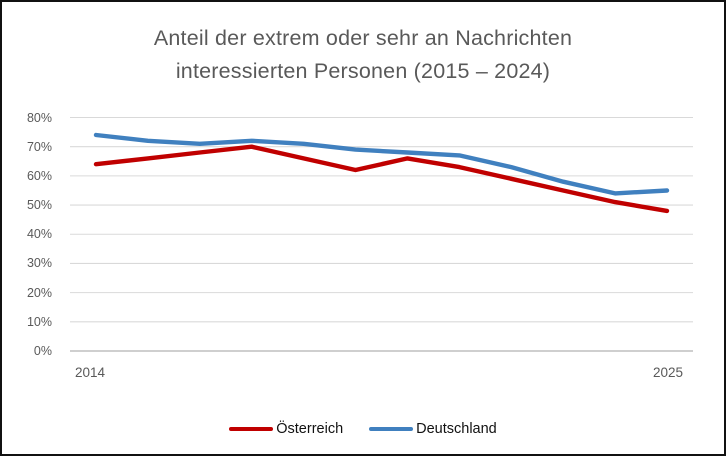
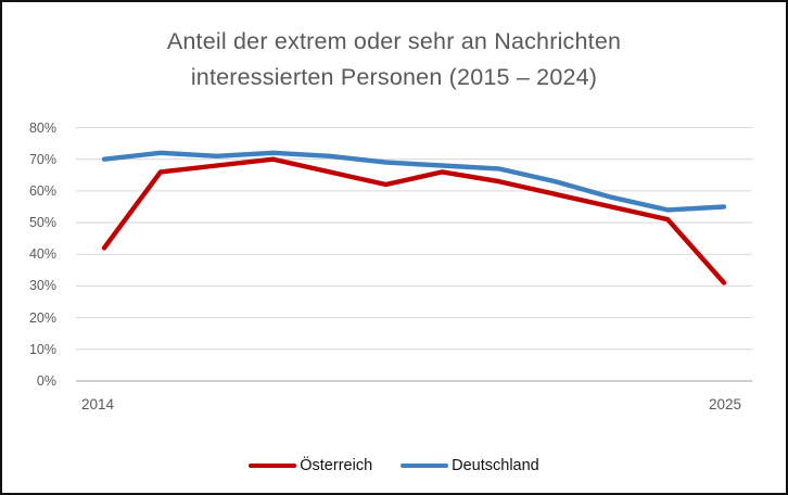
Österreich/2014: 64% -> 42%
Deutschland/2014: 74% -> 70%
Österreich/2025: 48% -> 31%
